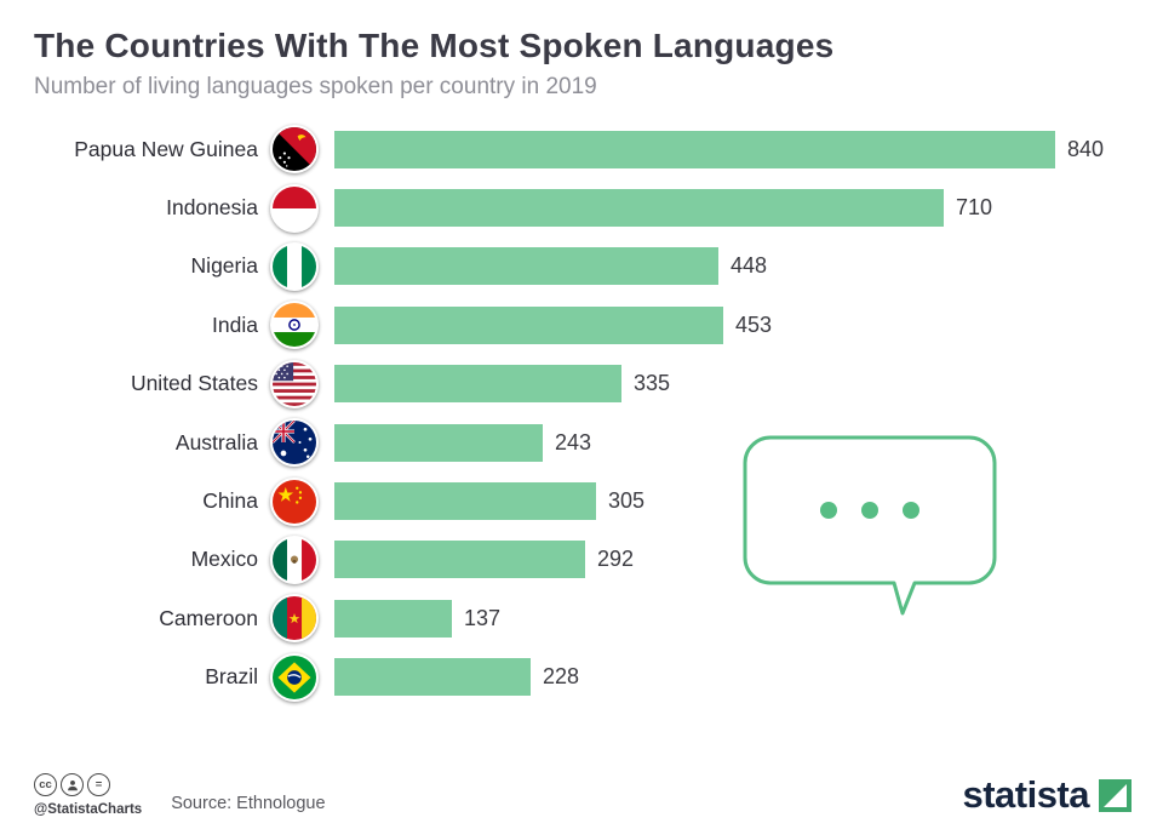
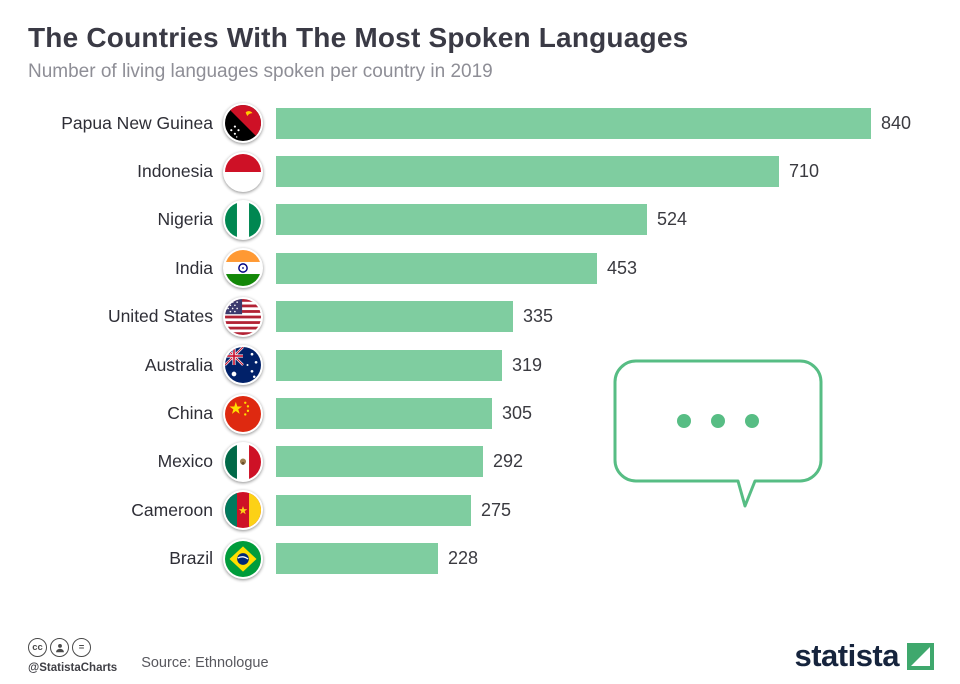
Nigeria: 448 -> 524
Australia: 243 -> 319
Cameroon: 137 -> 275
